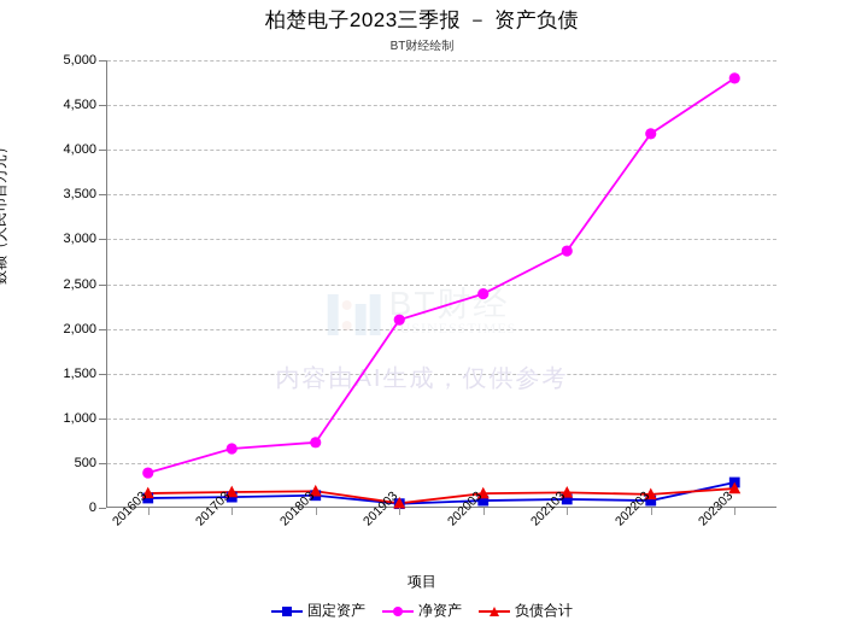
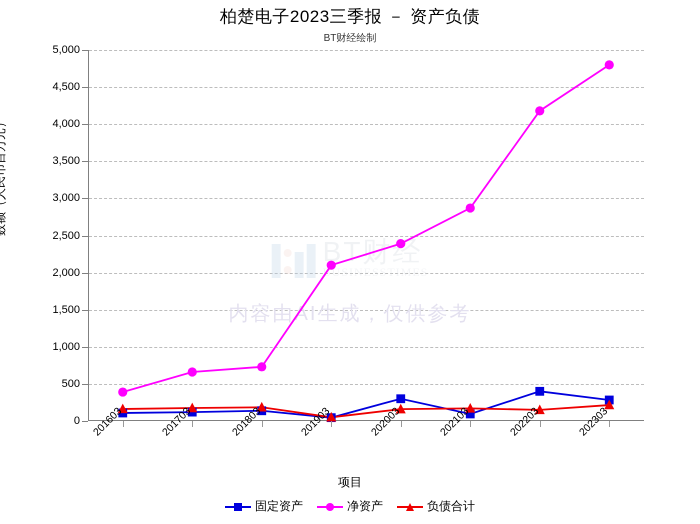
固定资产/202003: 100 -> 300
固定资产/202203: 100 -> 400
